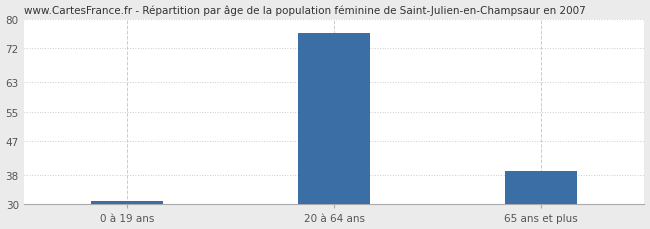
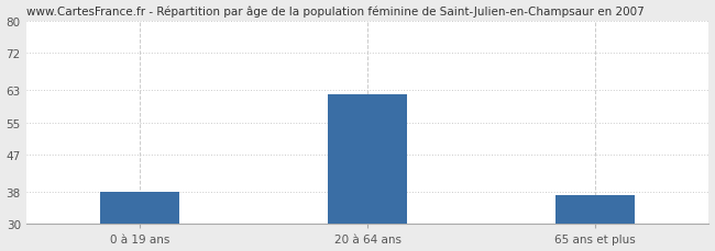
0 à 19 ans: 31 -> 38
20 à 64 ans: 76 -> 62
65 ans et plus: 39 -> 37
